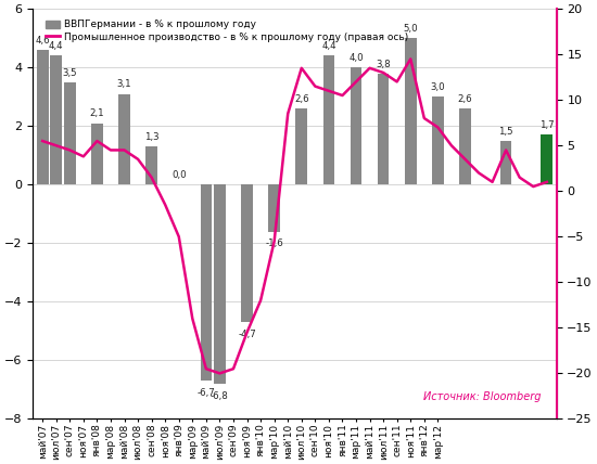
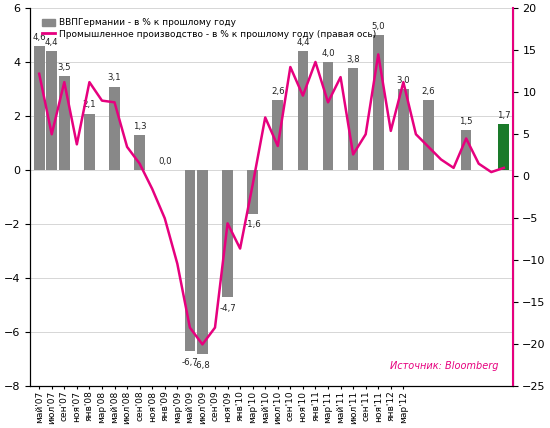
Промышленное производство - в % к прошлому году (правая ось)/май'07: 5.5 -> 12.2
Промышленное производство - в % к прошлому году (правая ось)/сен'07: 4.5 -> 11.2
Промышленное производство - в % к прошлому году (правая ось)/янв'08: 5.5 -> 11.2
Промышленное производство - в % к прошлому году (правая ось)/мар'08: 4.5 -> 9.0
Промышленное производство - в % к прошлому году (правая ось)/май'08: 4.5 -> 8.8
Промышленное производство - в % к прошлому году (правая ось)/мар'09: -14.0 -> -10.4
Промышленное производство - в % к прошлому году (правая ось)/май'09: -19.5 -> -18.0
Промышленное производство - в % к прошлому году (правая ось)/сен'09: -19.5 -> -18.0
Промышленное производство - в % к прошлому году (правая ось)/ноя'09: -15.5 -> -5.6
Промышленное производство - в % к прошлому году (правая ось)/янв'10: -12.0 -> -8.6
Промышленное производство - в % к прошлому году (правая ось)/мар'10: -5.5 -> -1.0
Промышленное производство - в % к прошлому году (правая ось)/май'10: 8.5 -> 7.0
Промышленное производство - в % к прошлому году (правая ось)/июл'10: 13.5 -> 3.6
Промышленное производство - в % к прошлому году (правая ось)/сен'10: 11.5 -> 13.0
Промышленное производство - в % к прошлому году (правая ось)/ноя'10: 11.0 -> 9.6
Промышленное производство - в % к прошлому году (правая ось)/янв'11: 10.5 -> 13.6
Промышленное производство - в % к прошлому году (правая ось)/мар'11: 12.0 -> 8.8
Промышленное производство - в % к прошлому году (правая ось)/май'11: 13.5 -> 11.8
Промышленное производство - в % к прошлому году (правая ось)/июл'11: 13.0 -> 2.6
Промышленное производство - в % к прошлому году (правая ось)/сен'11: 12.0 -> 5.0
Промышленное производство - в % к прошлому году (правая ось)/янв'12: 8.0 -> 5.4
Промышленное производство - в % к прошлому году (правая ось)/мар'12: 7.0 -> 11.2
